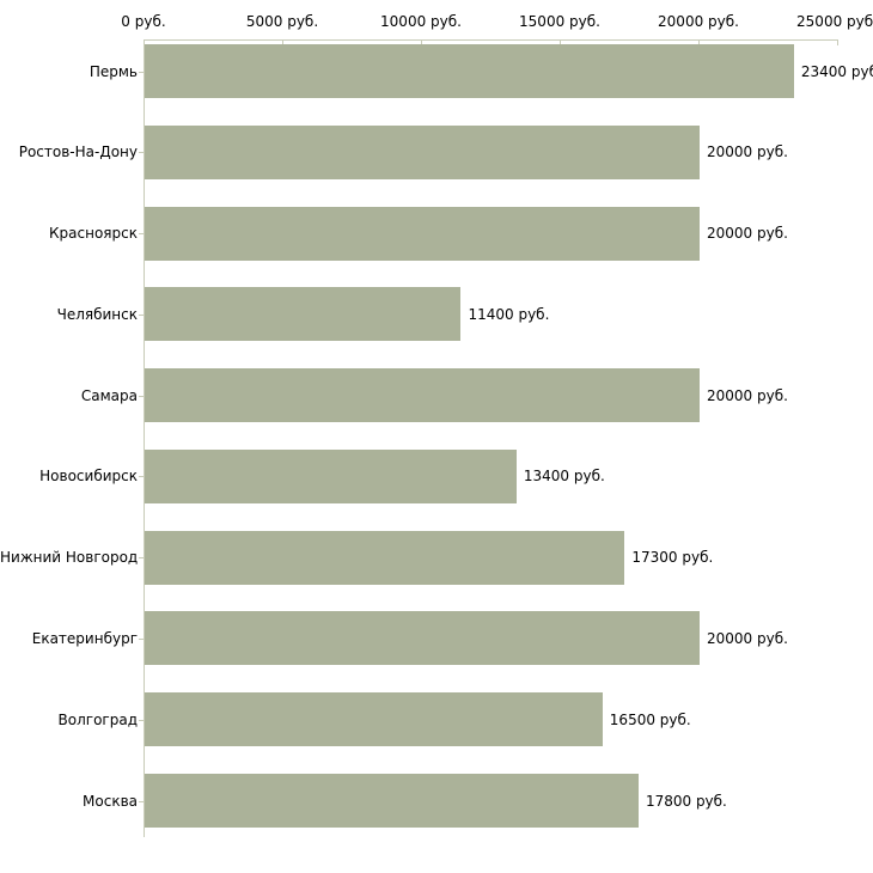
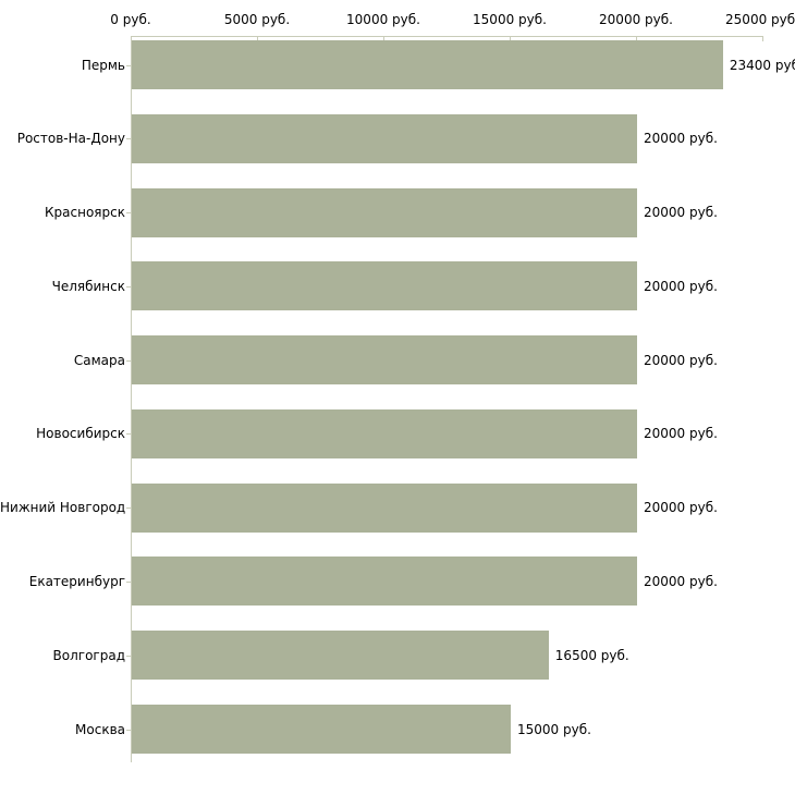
Челябинск: 11400 -> 20000
Новосибирск: 13400 -> 20000
Нижний Новгород: 17300 -> 20000
Москва: 17800 -> 15000
